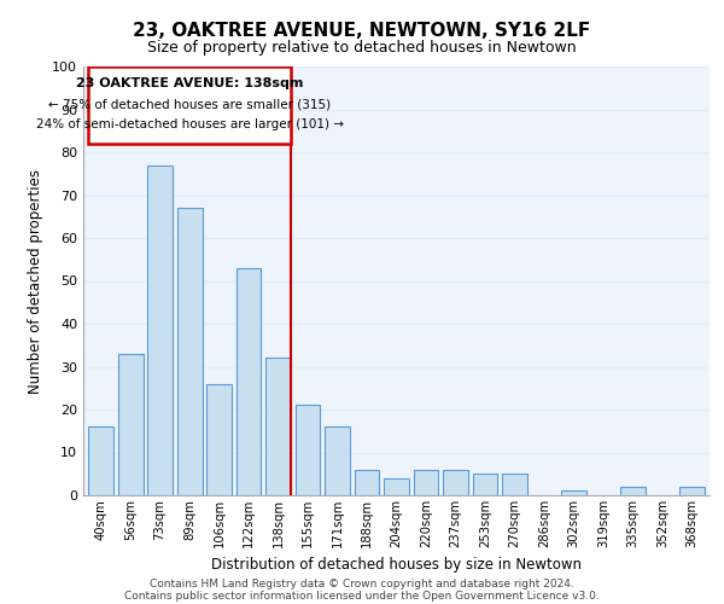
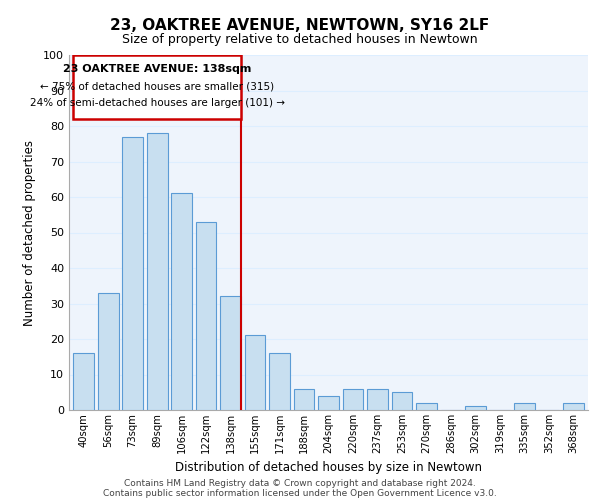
89sqm: 67 -> 78
106sqm: 26 -> 61
270sqm: 5 -> 2
